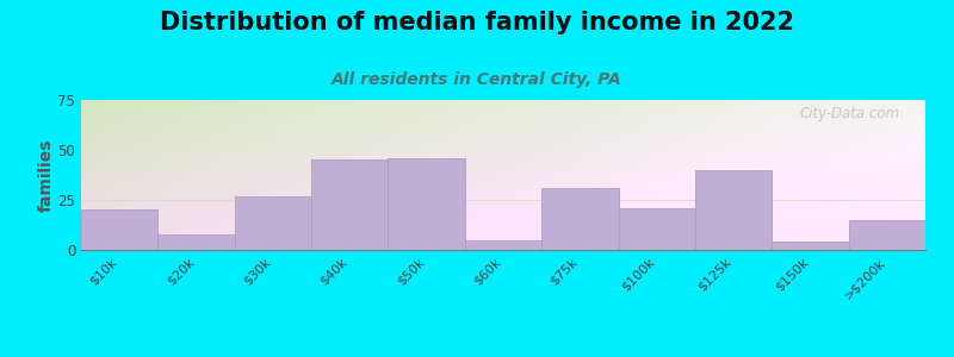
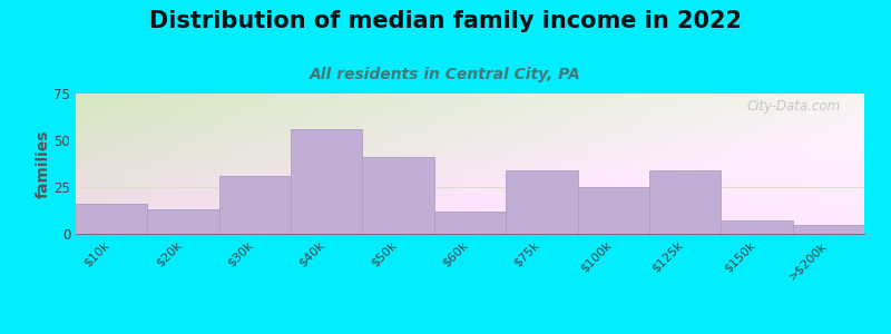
$10k: 20 -> 16
$20k: 8 -> 13
$30k: 27 -> 31
$40k: 45 -> 56
$50k: 46 -> 41
$60k: 5 -> 12
$75k: 31 -> 34
$100k: 21 -> 25
$125k: 40 -> 34
$150k: 4 -> 7
>$200k: 15 -> 5
